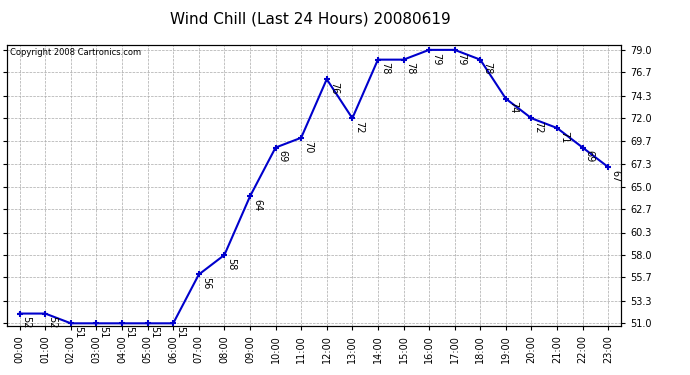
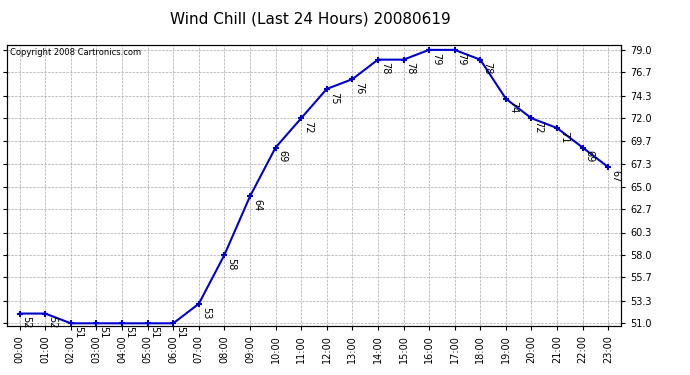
07:00: 56 -> 53
11:00: 70 -> 72
12:00: 76 -> 75
13:00: 72 -> 76
